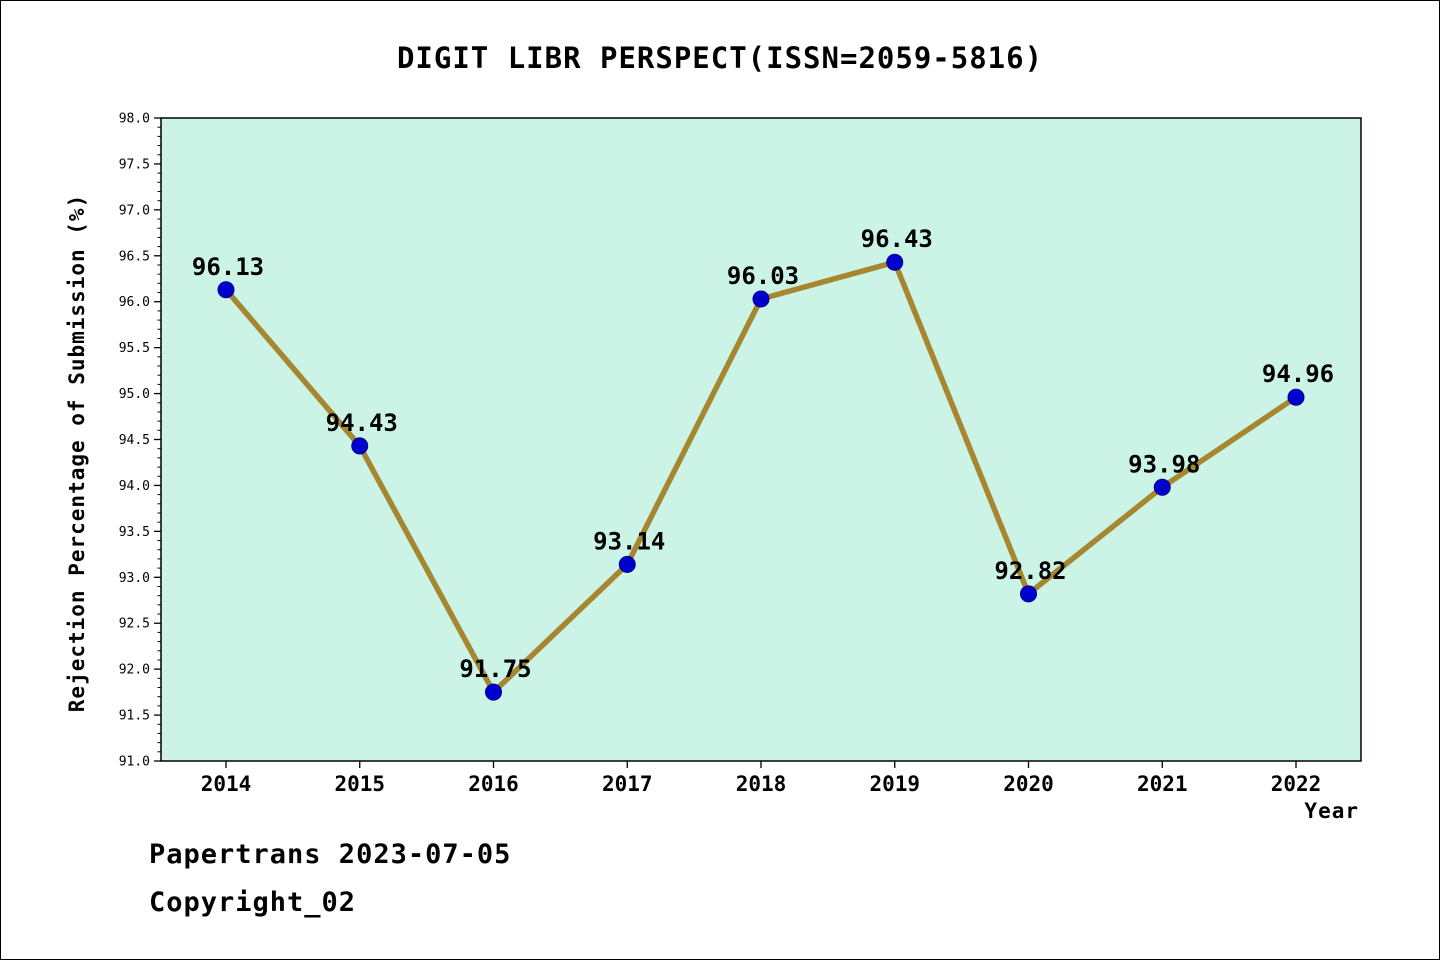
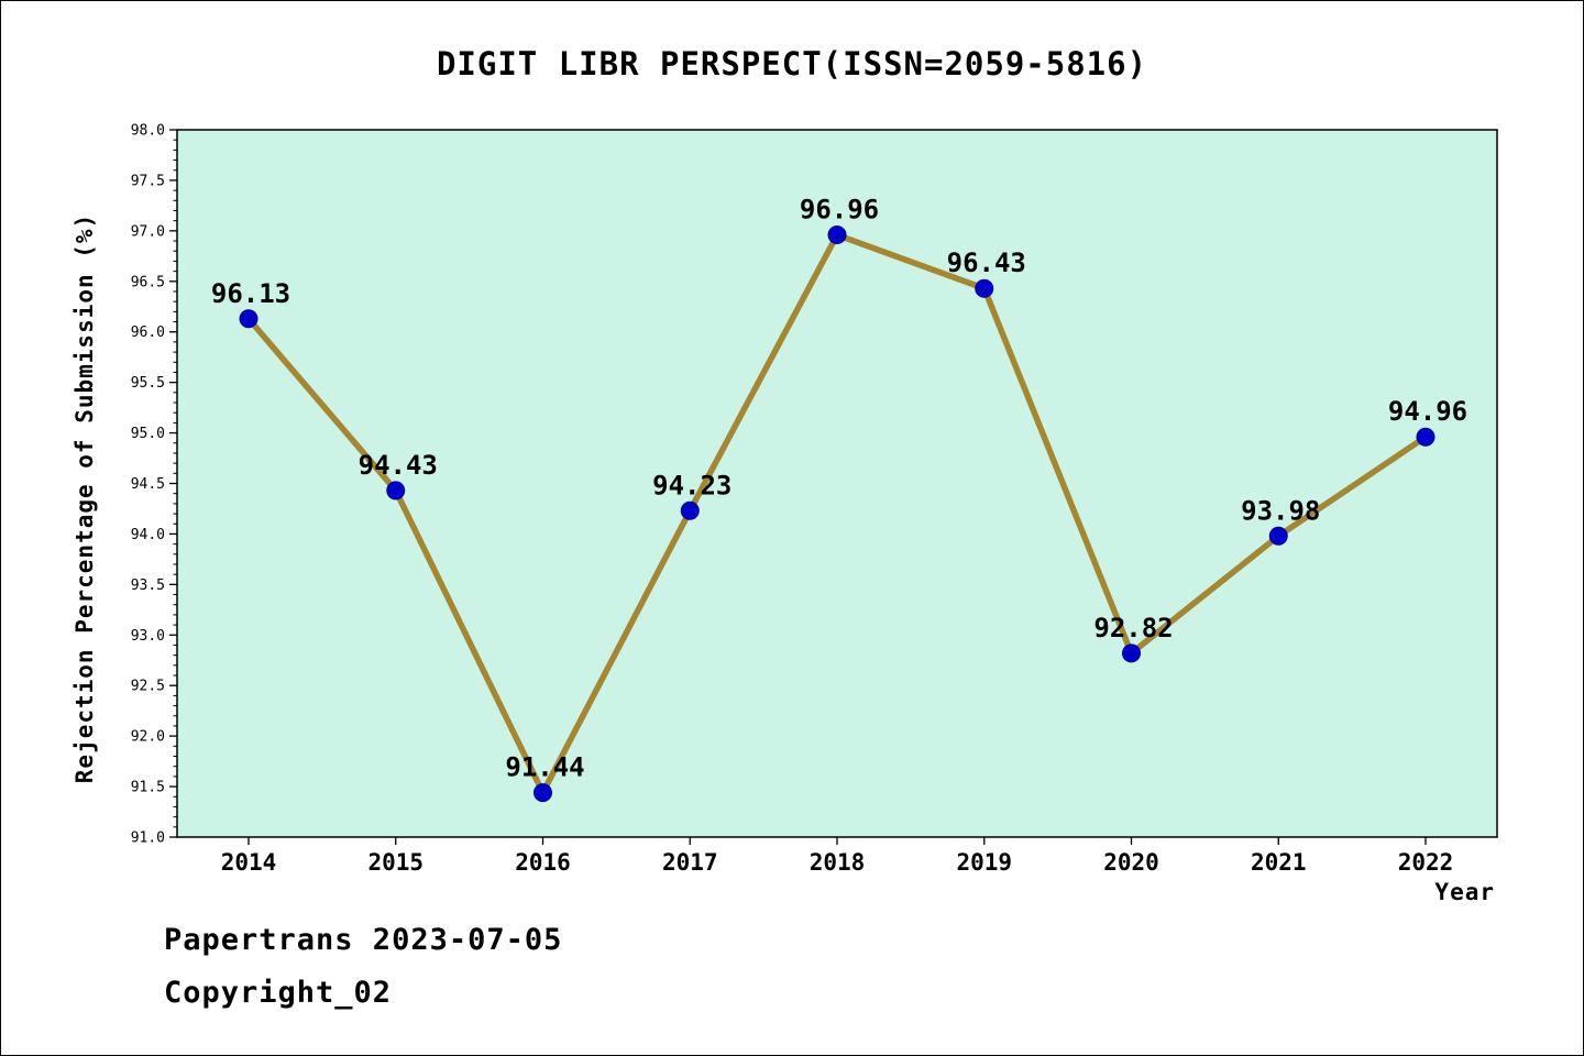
2016: 91.75 -> 91.44
2017: 93.14 -> 94.23
2018: 96.03 -> 96.96
